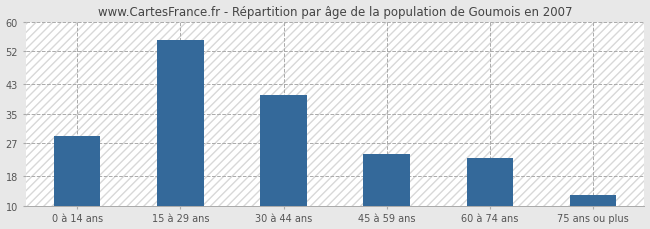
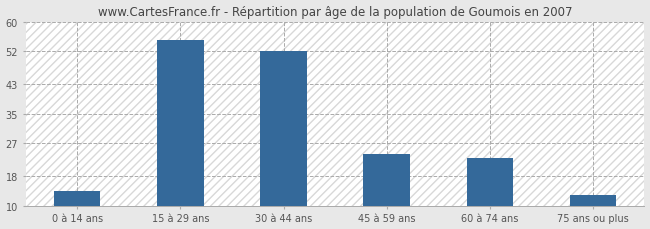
0 à 14 ans: 29 -> 14
30 à 44 ans: 40 -> 52
